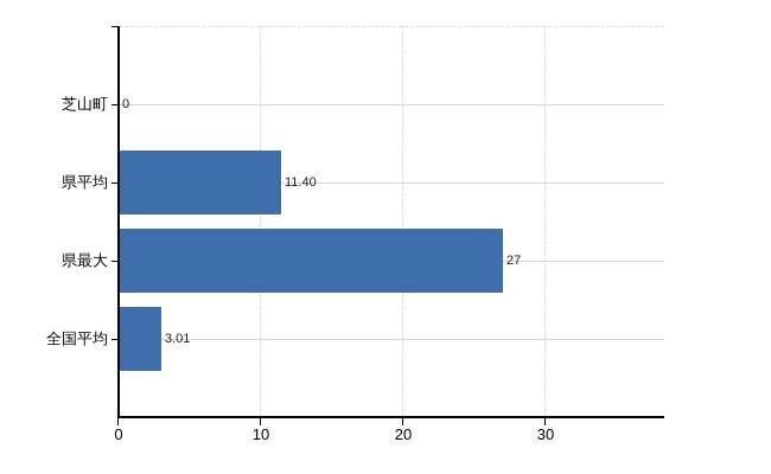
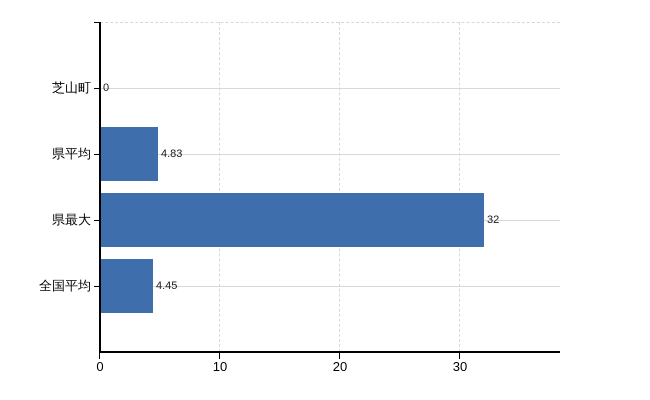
県平均: 11.40 -> 4.83
県最大: 27 -> 32
全国平均: 3.01 -> 4.45
